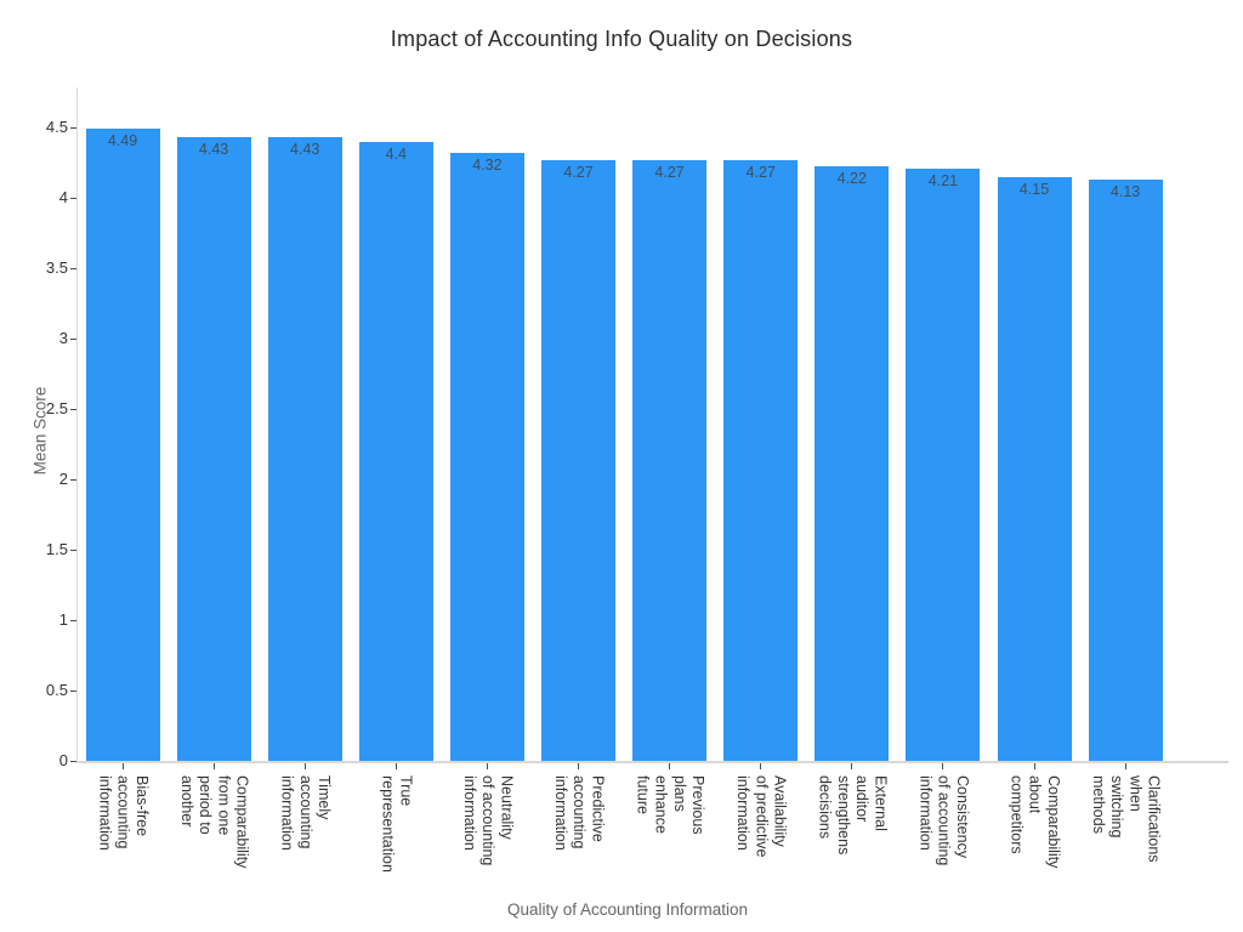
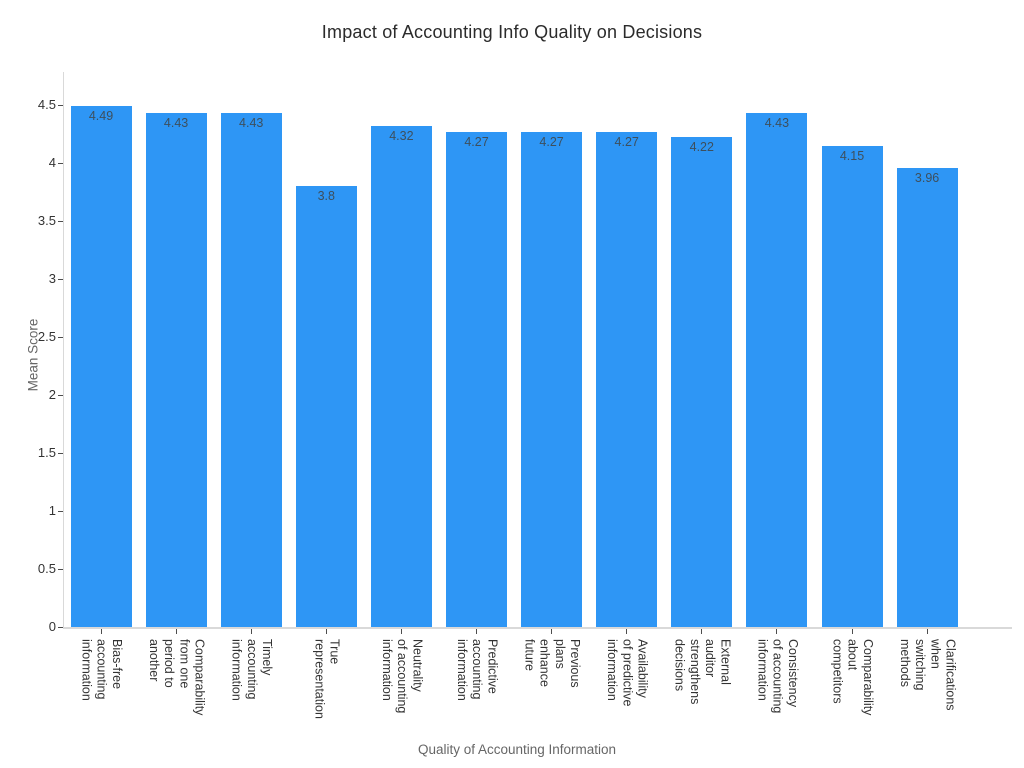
True representation: 4.4 -> 3.8
Consistency of accounting information: 4.21 -> 4.43
Clarifications when switching methods: 4.13 -> 3.96
